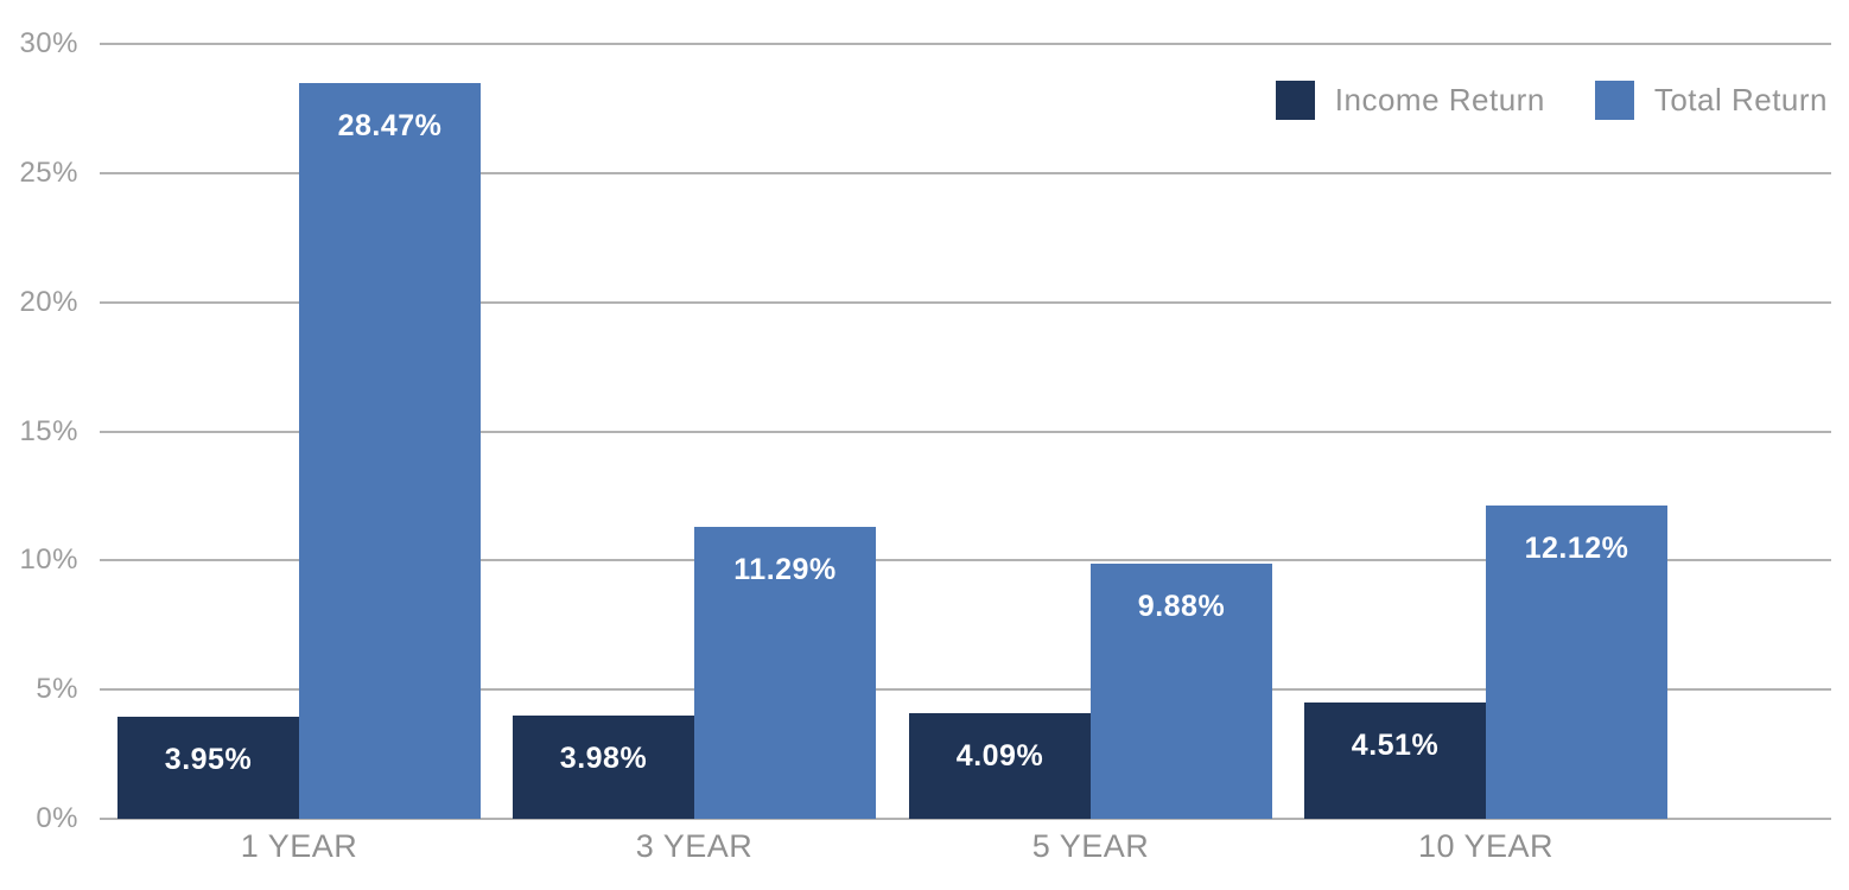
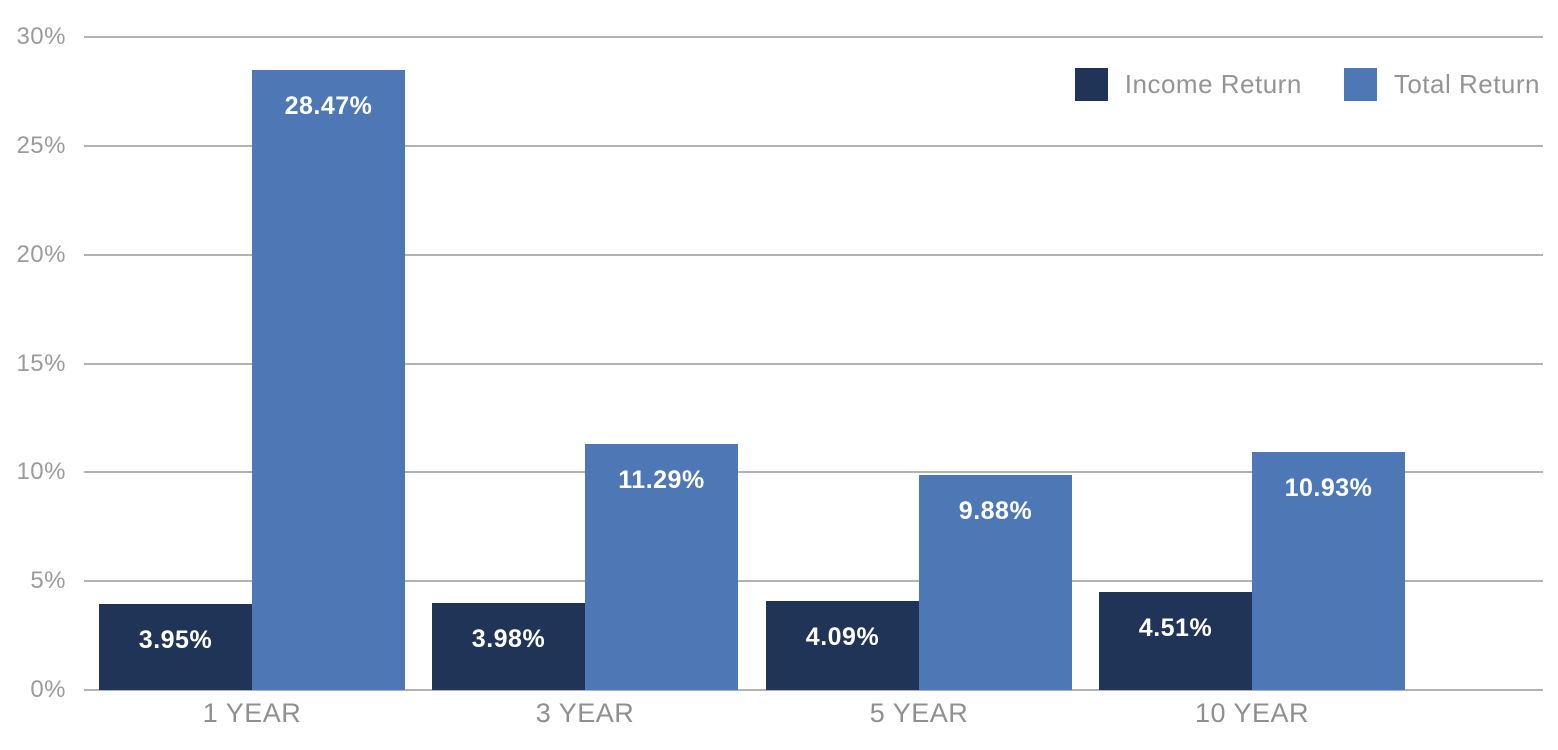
Total Return/10 YEAR: 12.12% -> 10.93%
